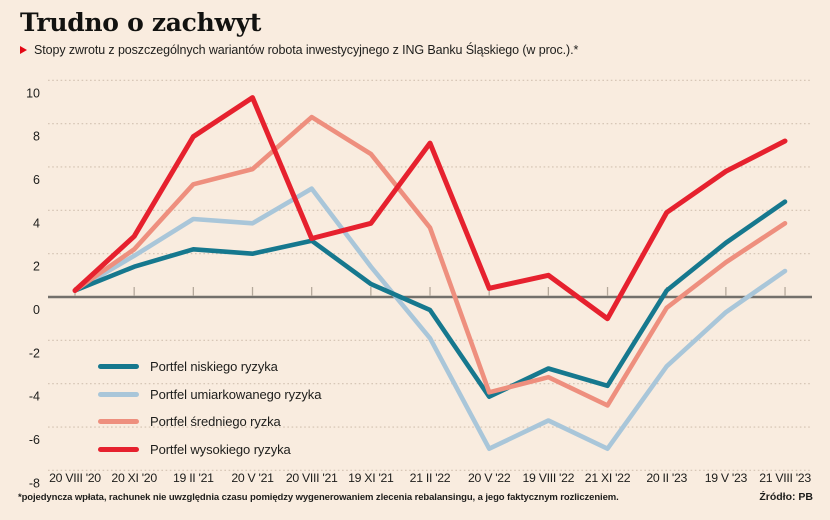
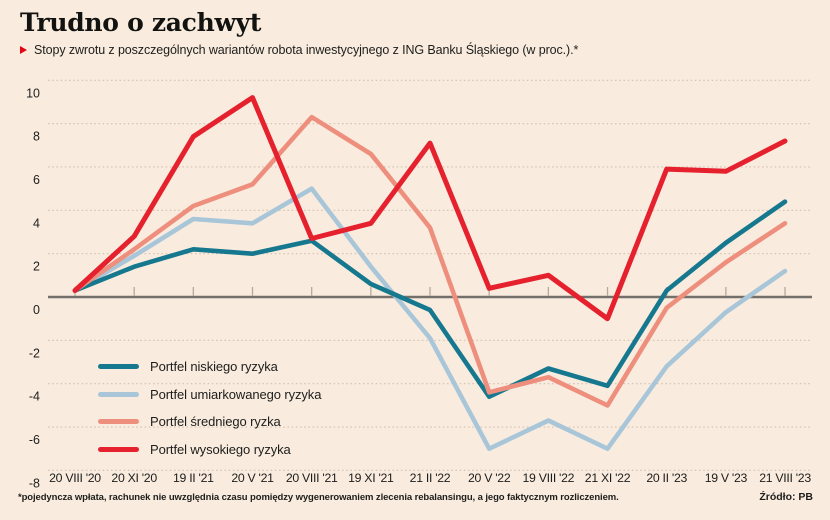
Portfel średniego ryzka/19 II '21: 5.2 -> 4.2
Portfel średniego ryzka/20 V '21: 5.9 -> 5.2
Portfel wysokiego ryzyka/20 II '23: 3.9 -> 5.9
